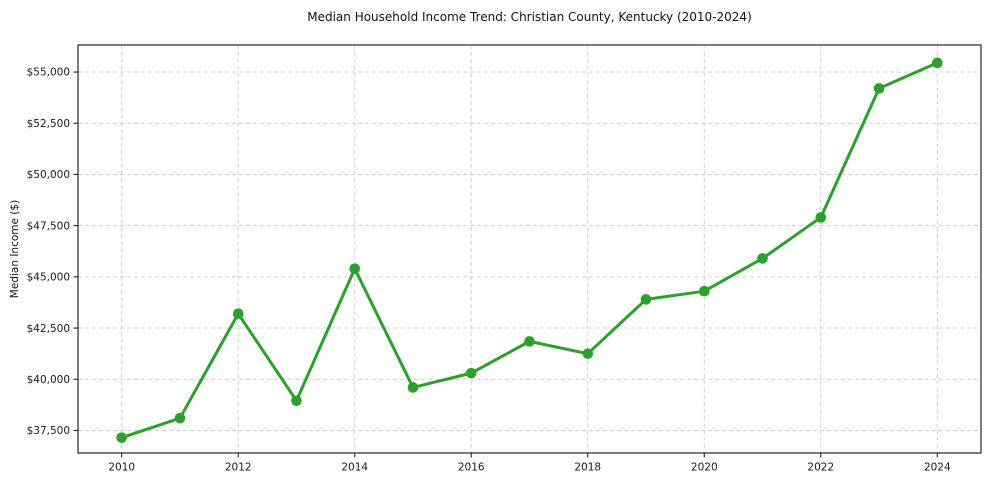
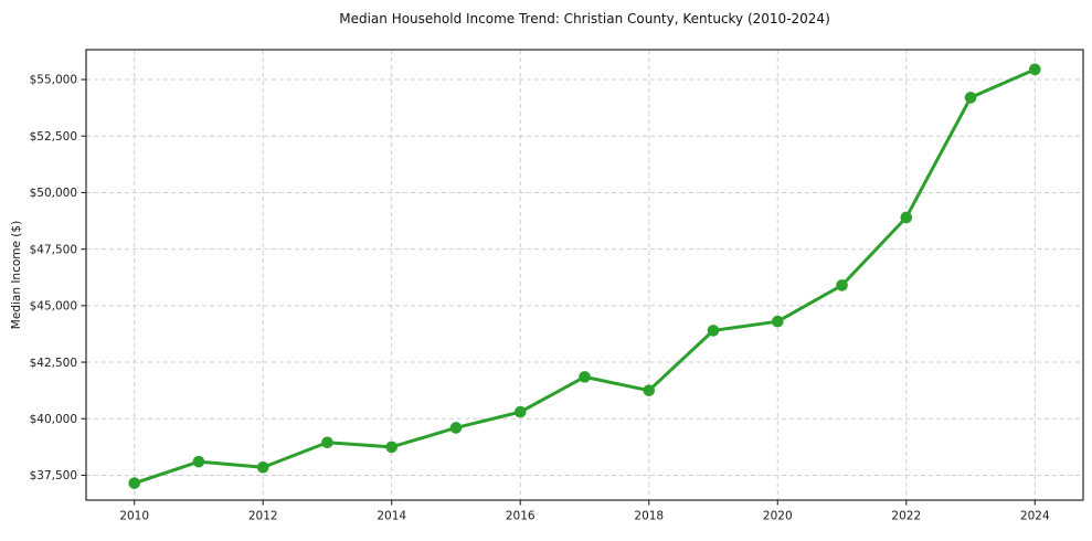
2012: $43200 -> $37800
2014: $45400 -> $38800
2022: $47900 -> $48900
